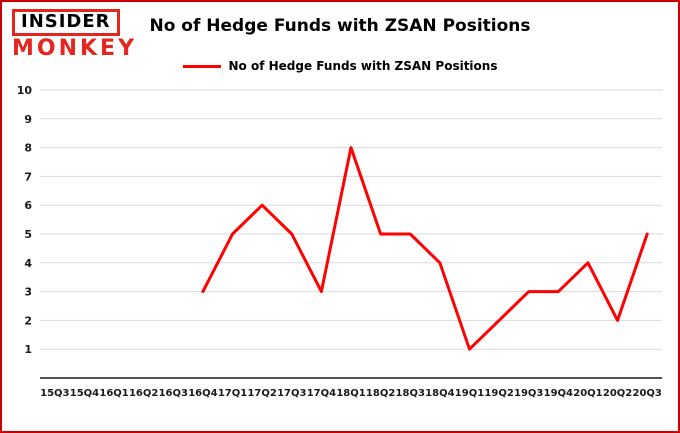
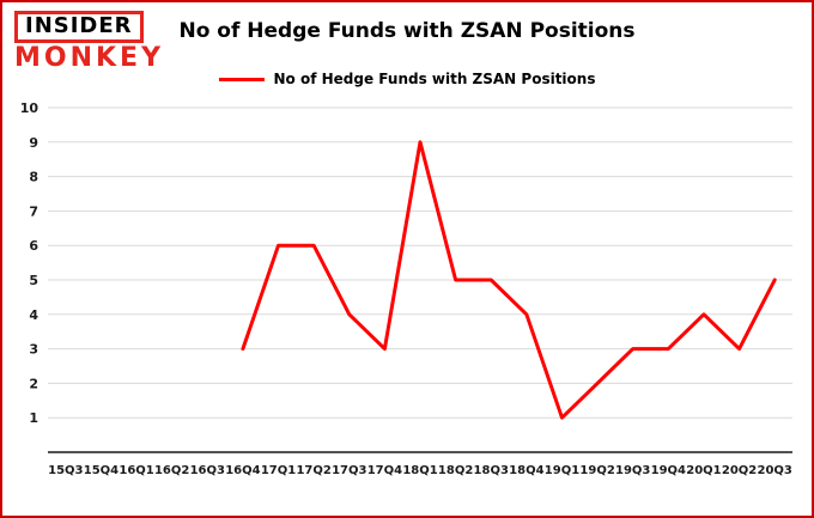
17Q1: 5 -> 6
17Q3: 5 -> 4
18Q1: 8 -> 9
20Q2: 2 -> 3
